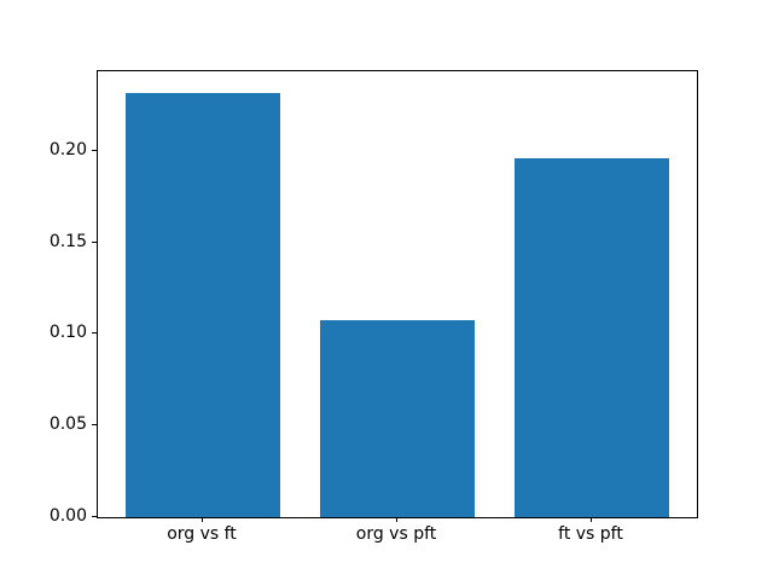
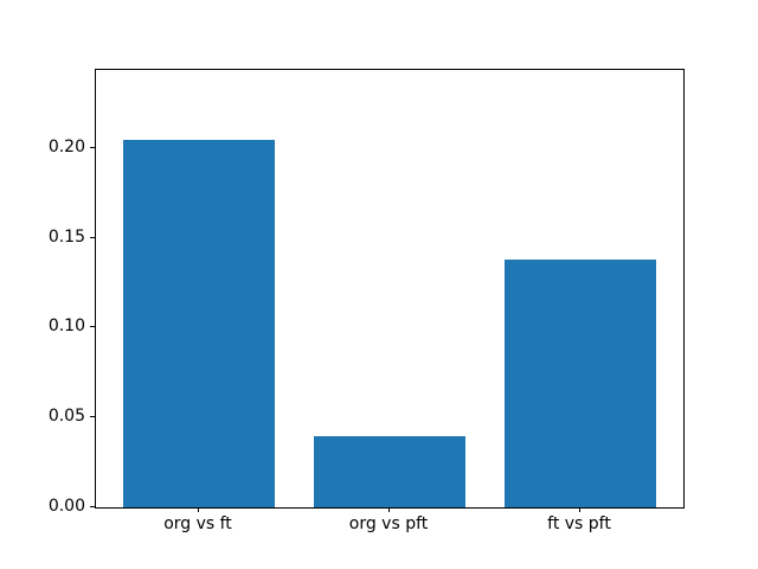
org vs ft: 0.232 -> 0.205
org vs pft: 0.108 -> 0.040
ft vs pft: 0.196 -> 0.138
